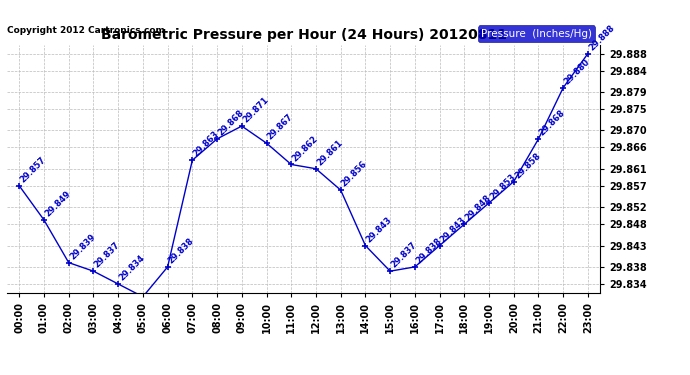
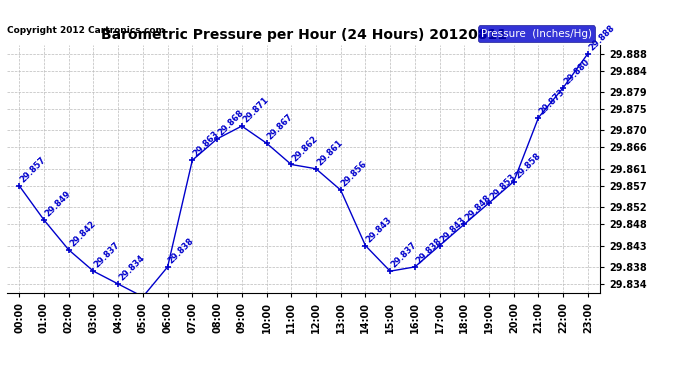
02:00: 29.839 -> 29.842
21:00: 29.868 -> 29.873
